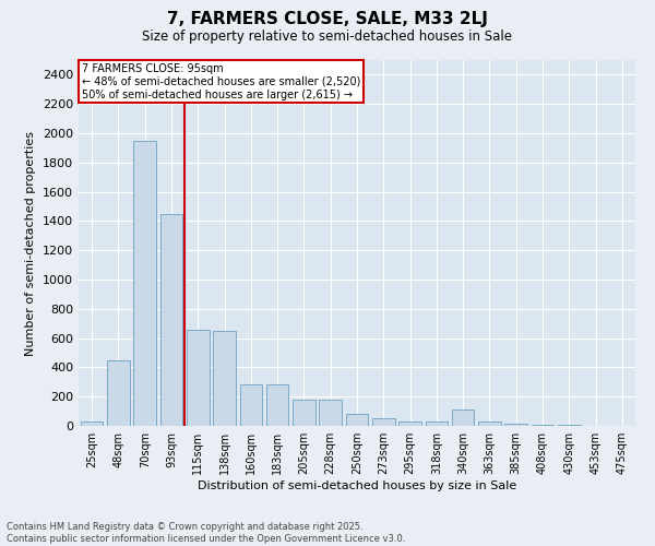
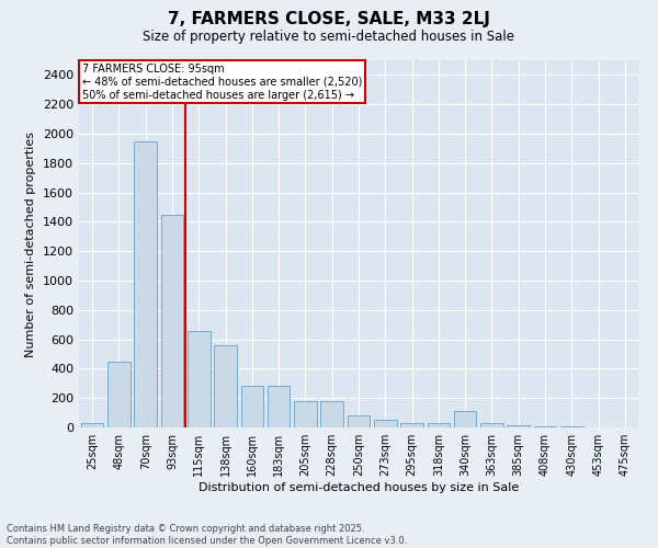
138sqm: 650 -> 560
